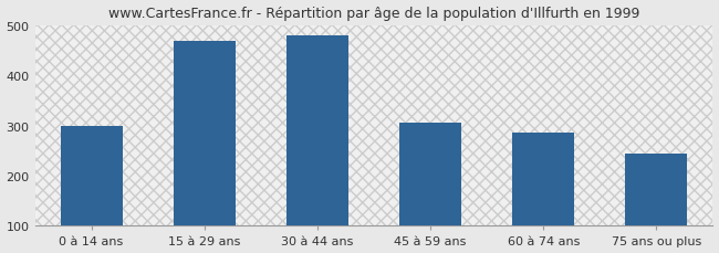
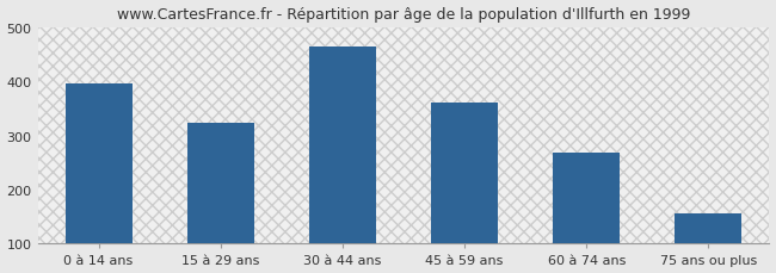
0 à 14 ans: 300 -> 397
15 à 29 ans: 470 -> 323
30 à 44 ans: 480 -> 464
45 à 59 ans: 305 -> 360
60 à 74 ans: 285 -> 268
75 ans ou plus: 245 -> 157
